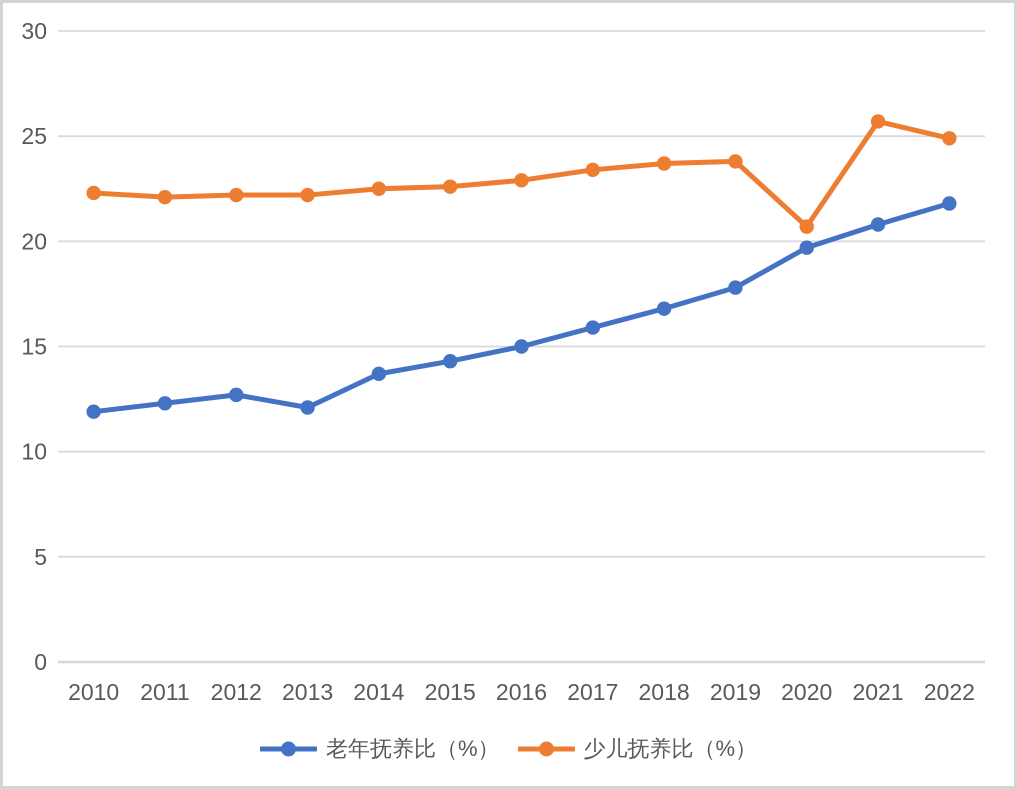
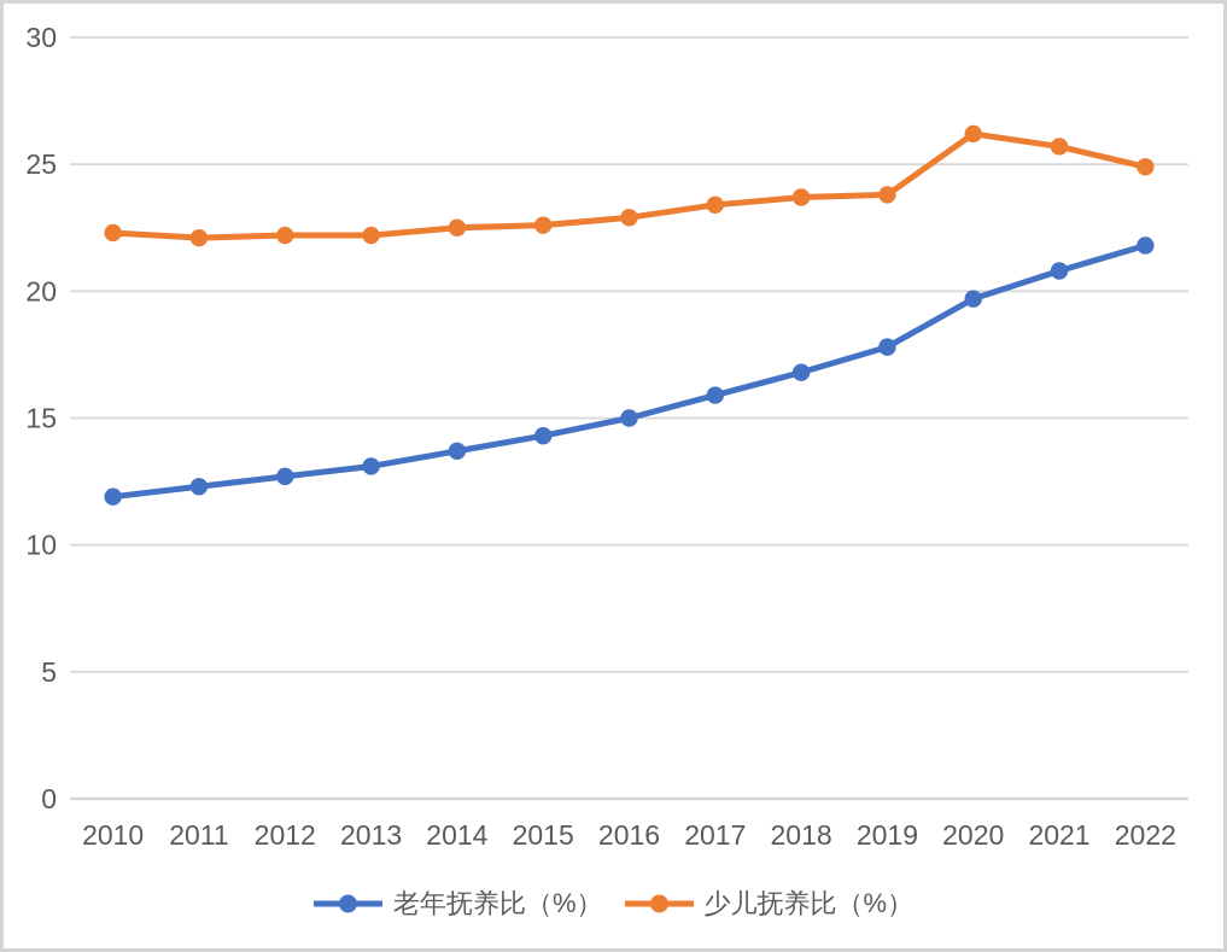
老年抚养比（%）/2013: 12.1 -> 13.1
少儿抚养比（%）/2020: 20.7 -> 26.2
